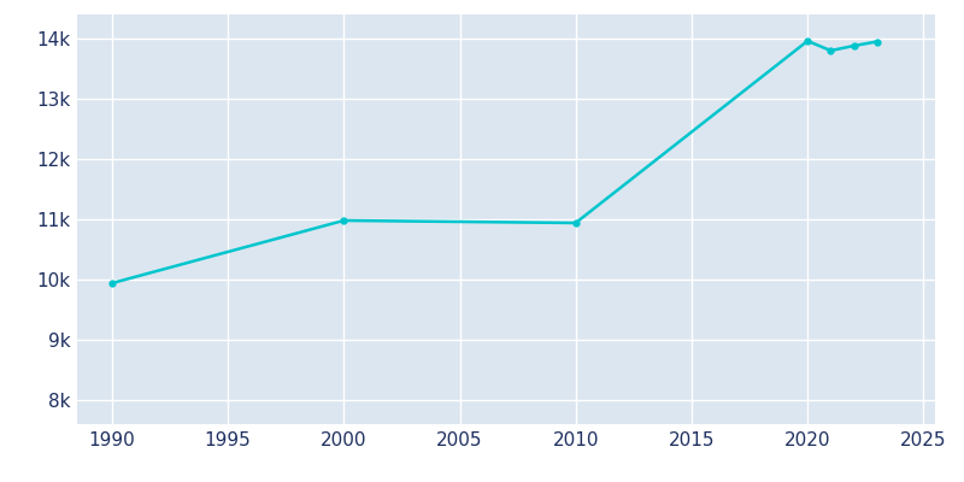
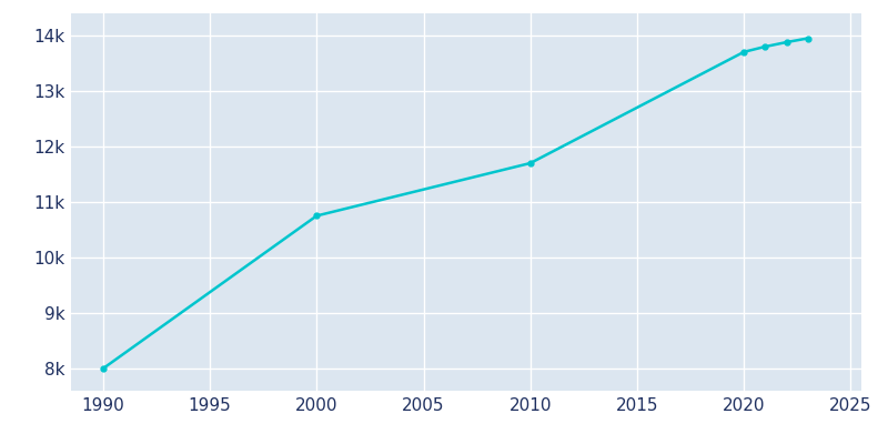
1990: 9.94k -> 8.00k
2000: 10.98k -> 10.75k
2010: 10.94k -> 11.70k
2020: 13.96k -> 13.70k
